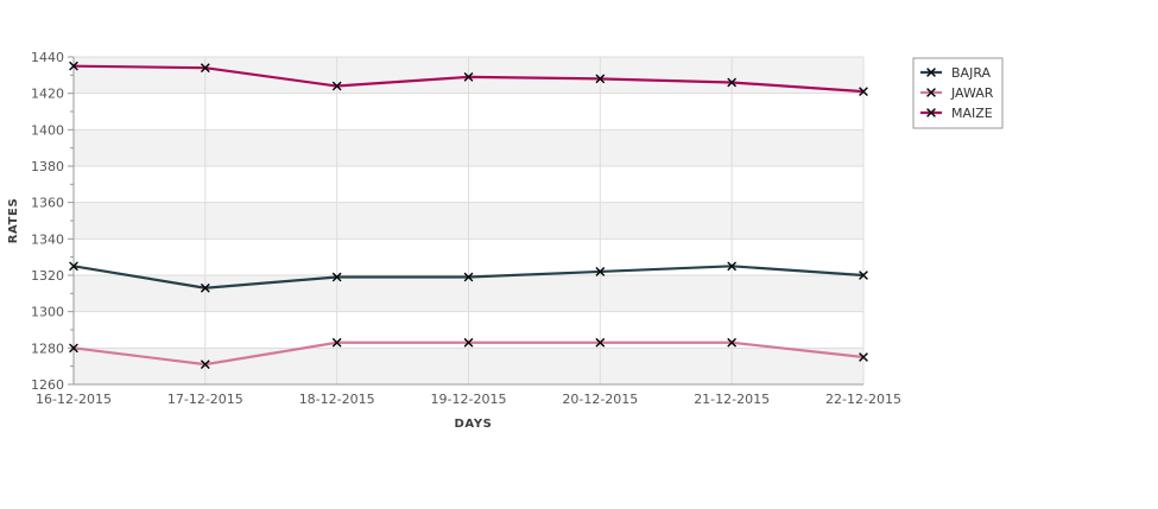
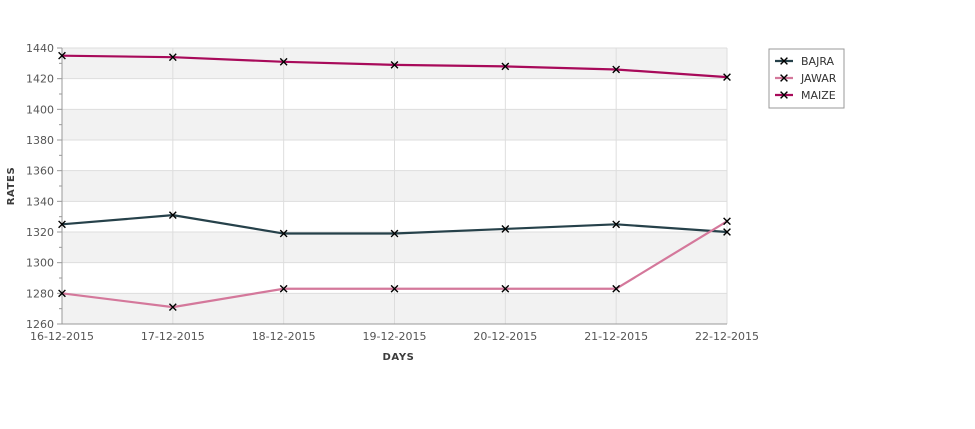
BAJRA/17-12-2015: 1313 -> 1331
MAIZE/18-12-2015: 1424 -> 1431
JAWAR/22-12-2015: 1275 -> 1327
